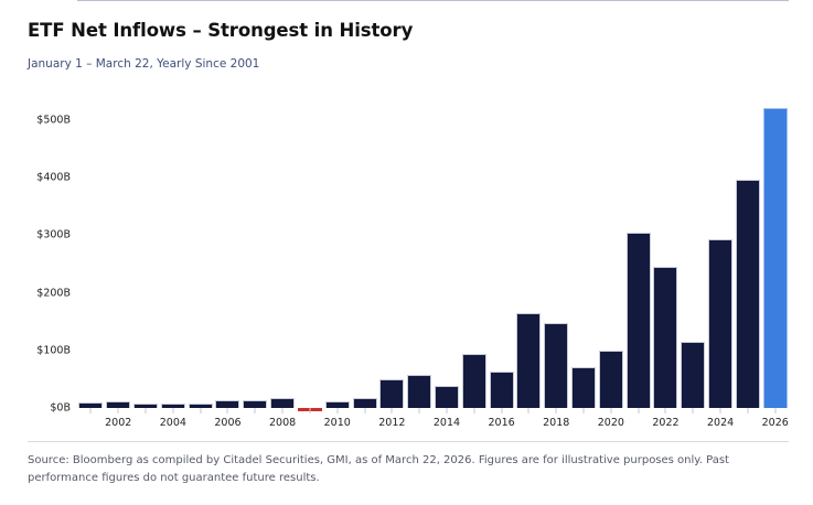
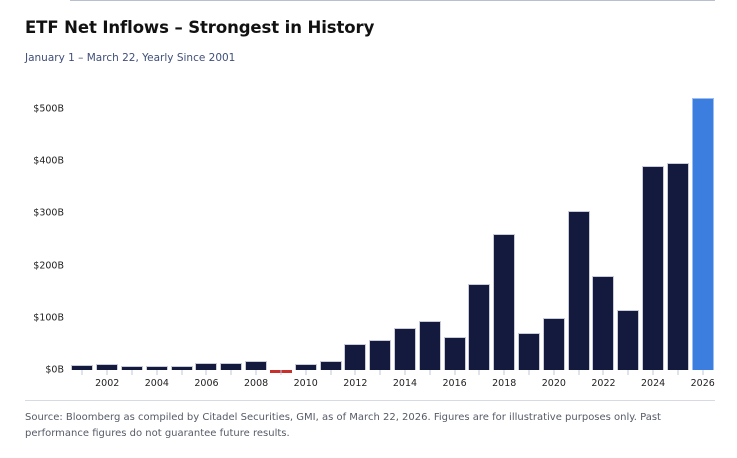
2014: $40B -> $80B
2018: $150B -> $260B
2022: $240B -> $180B
2024: $290B -> $390B
